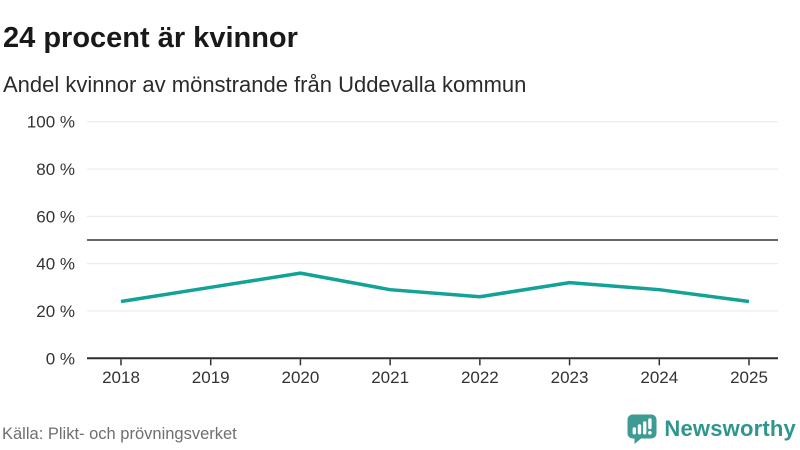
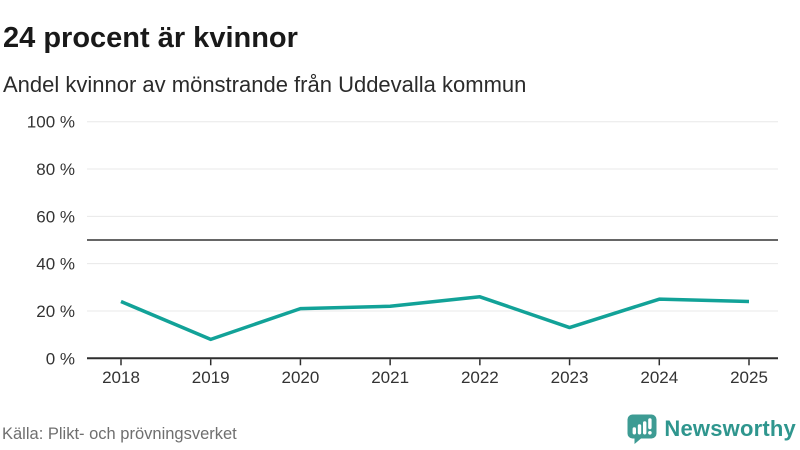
2019: 30% -> 8%
2020: 36% -> 21%
2021: 29% -> 22%
2023: 32% -> 13%
2024: 29% -> 25%
